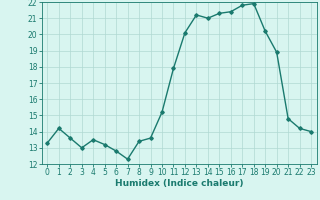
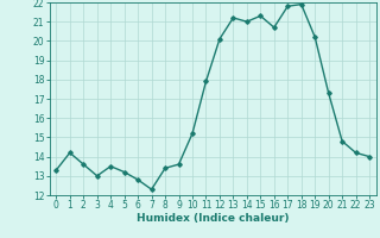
16: 21.4 -> 20.7
20: 18.9 -> 17.3
